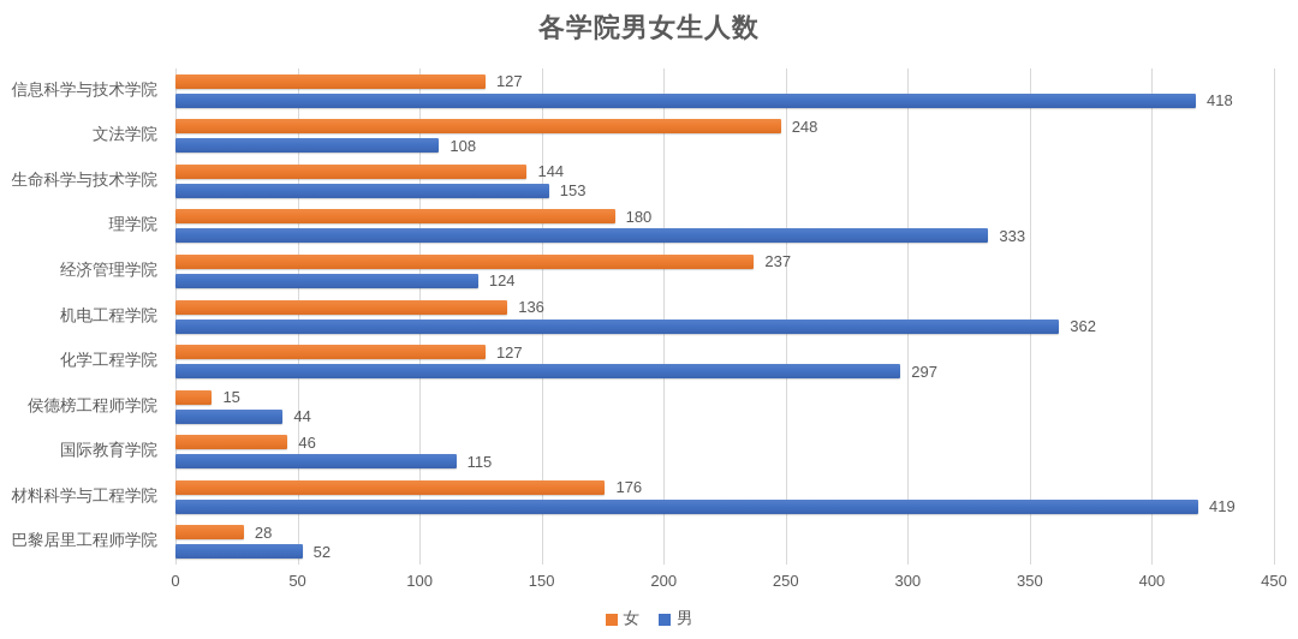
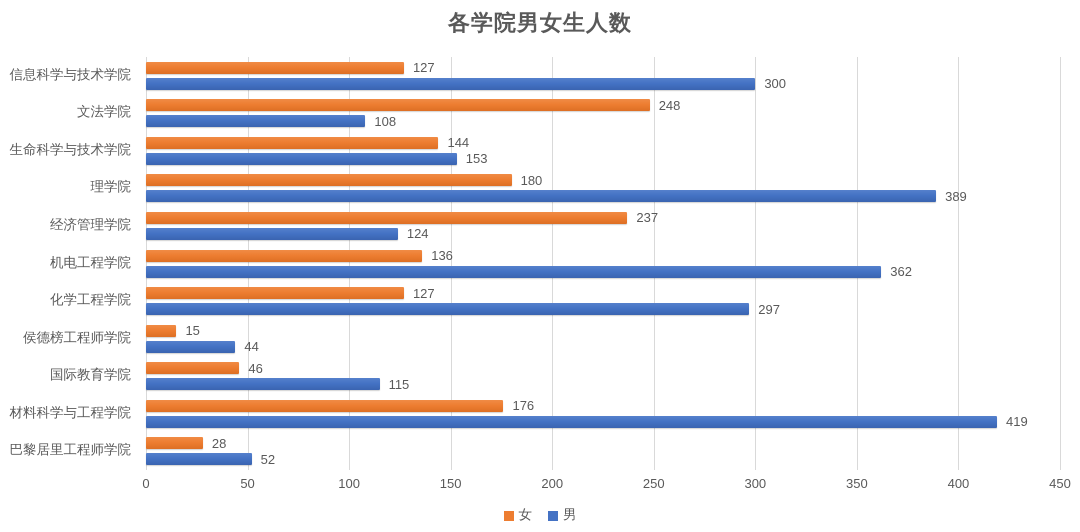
男/信息科学与技术学院: 418 -> 300
男/理学院: 333 -> 389
